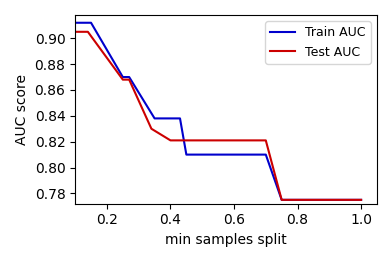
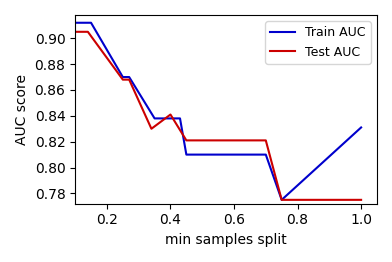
Test AUC/0.4: 0.821 -> 0.841
Train AUC/1.0: 0.775 -> 0.831
